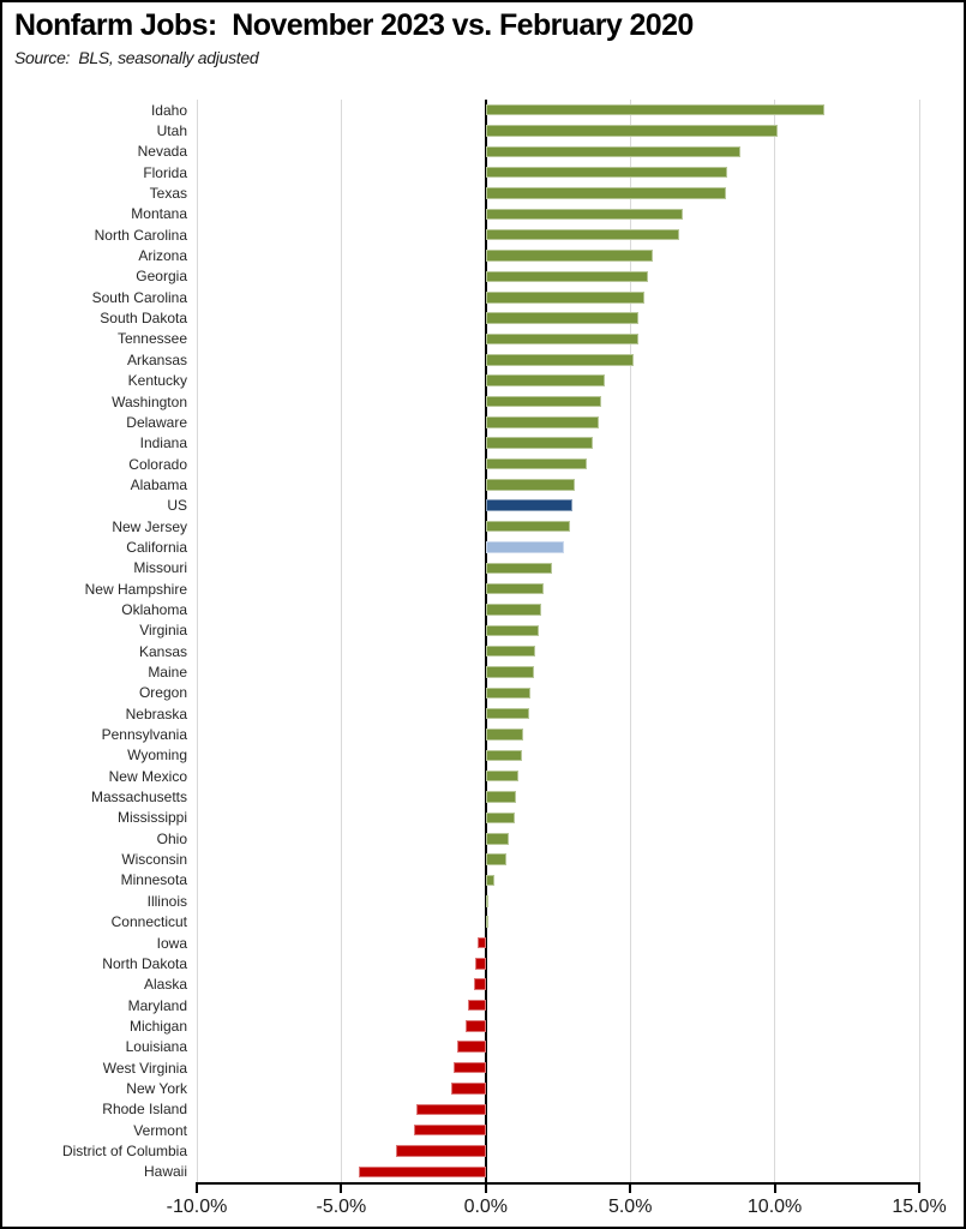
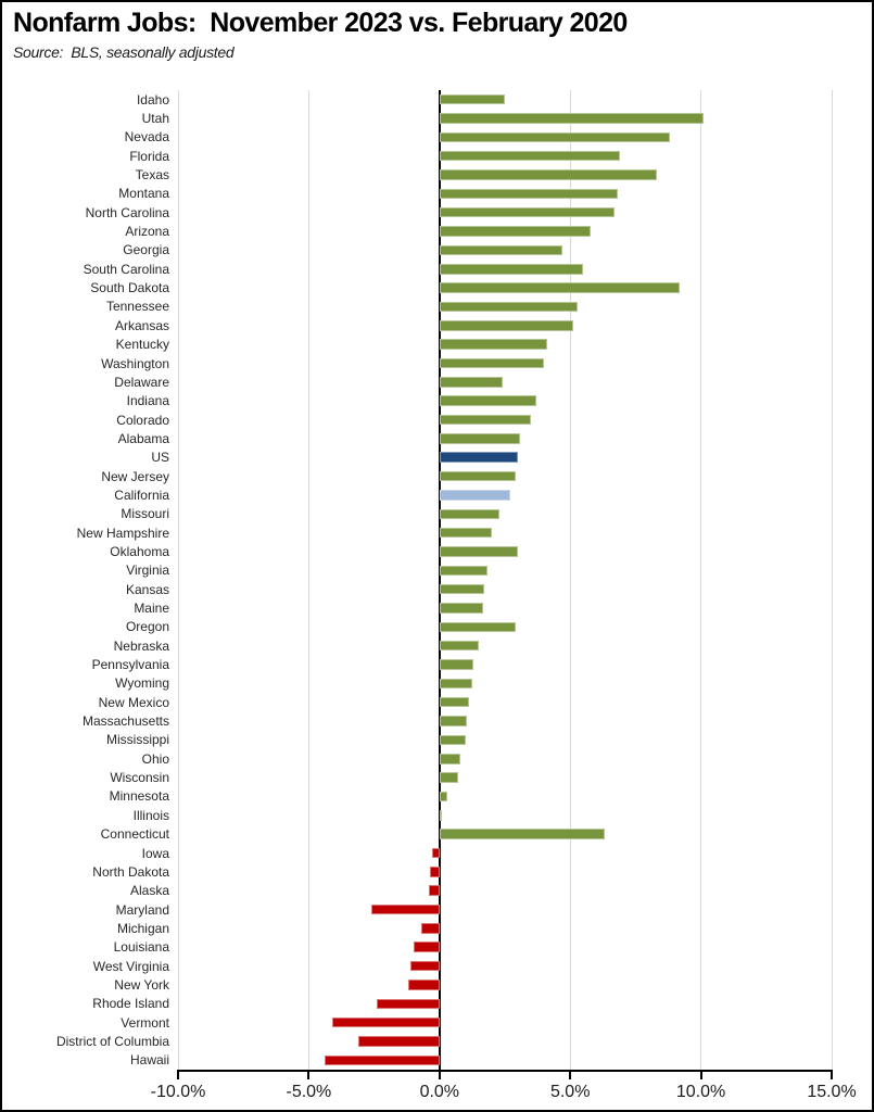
Idaho: 11.7% -> 2.5%
Florida: 8.3% -> 6.9%
Georgia: 5.6% -> 4.7%
South Dakota: 5.3% -> 9.2%
Delaware: 3.9% -> 2.4%
Oklahoma: 1.9% -> 3.0%
Oregon: 1.6% -> 2.9%
Connecticut: 0.1% -> 6.3%
Maryland: -0.6% -> -2.6%
Vermont: -2.5% -> -4.1%
